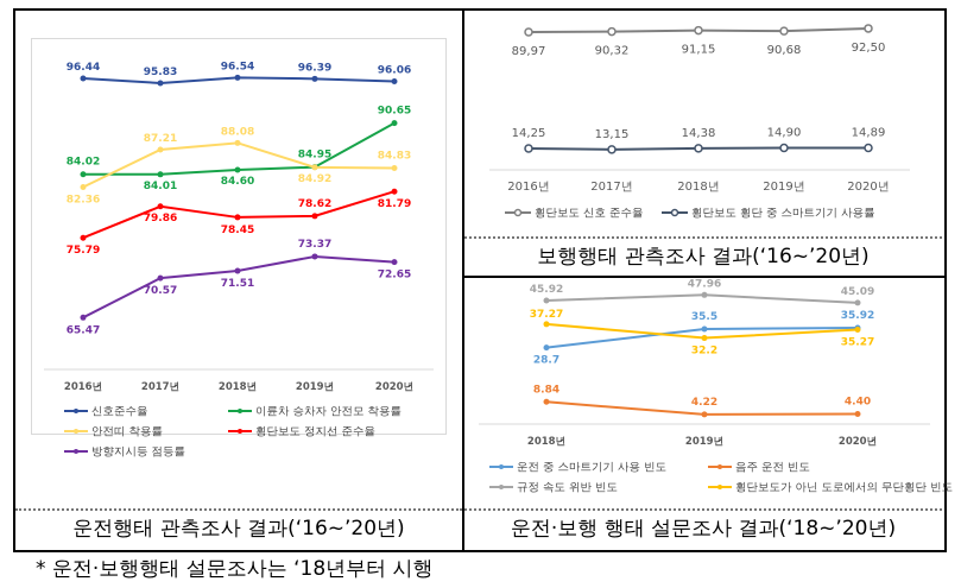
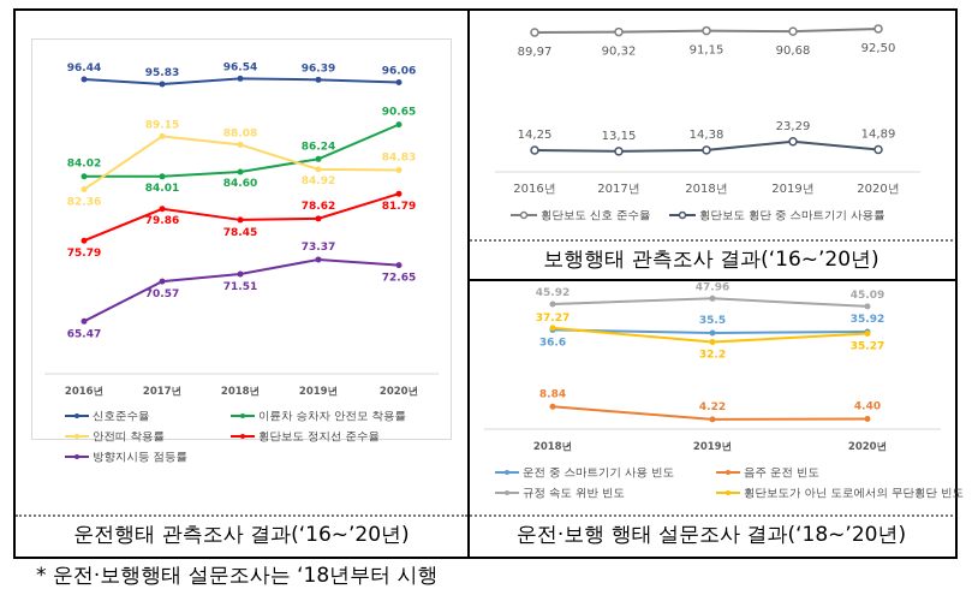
운전행태 관측조사 결과(‘16~’20년)/안전띠 착용률/2017년: 87.21 -> 89.15
운전행태 관측조사 결과(‘16~’20년)/이륜차 승차자 안전모 착용률/2019년: 84.95 -> 86.24
보행행태 관측조사 결과(‘16~’20년)/횡단보도 횡단 중 스마트기기 사용률/2019년: 14,90 -> 23,29
운전·보행 행태 설문조사 결과(‘18~’20년)/운전 중 스마트기기 사용 빈도/2018년: 28.7 -> 36.6
